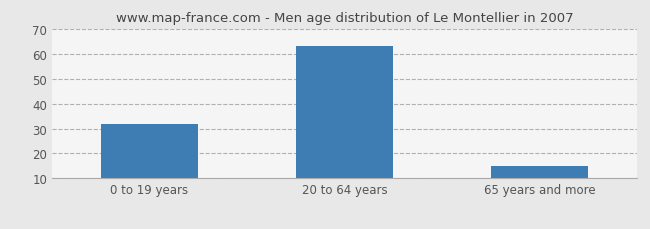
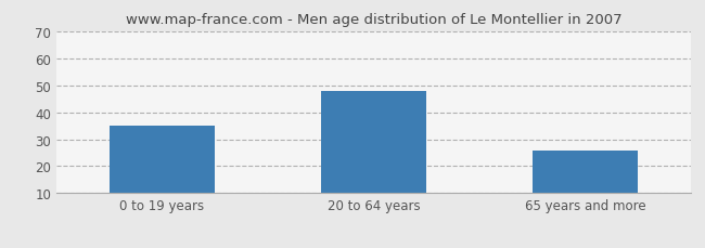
0 to 19 years: 32 -> 35
20 to 64 years: 63 -> 48
65 years and more: 15 -> 26
